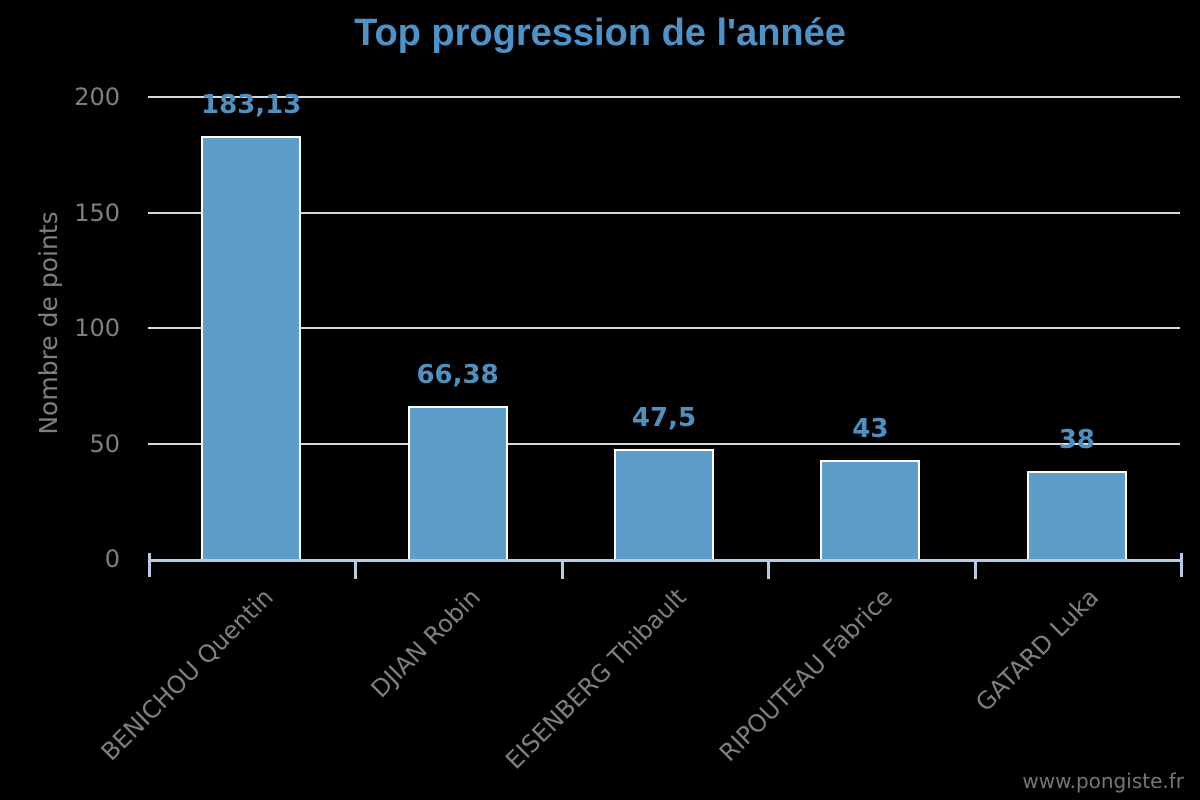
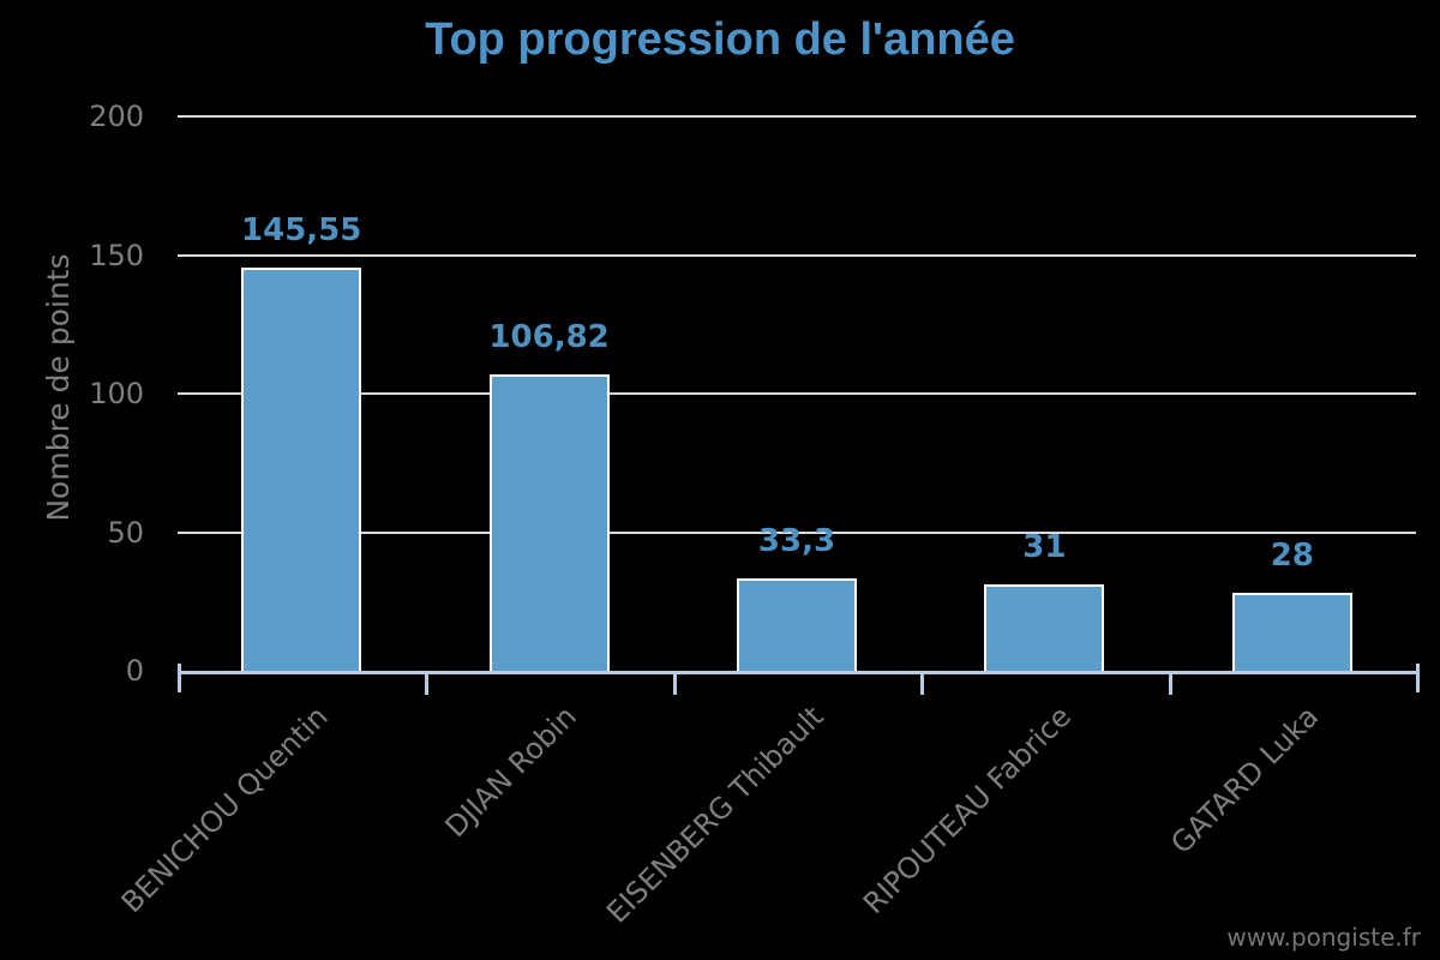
BENICHOU Quentin: 183,13 -> 145,55
DJIAN Robin: 66,38 -> 106,82
EISENBERG Thibault: 47,5 -> 33,3
RIPOUTEAU Fabrice: 43 -> 31
GATARD Luka: 38 -> 28
